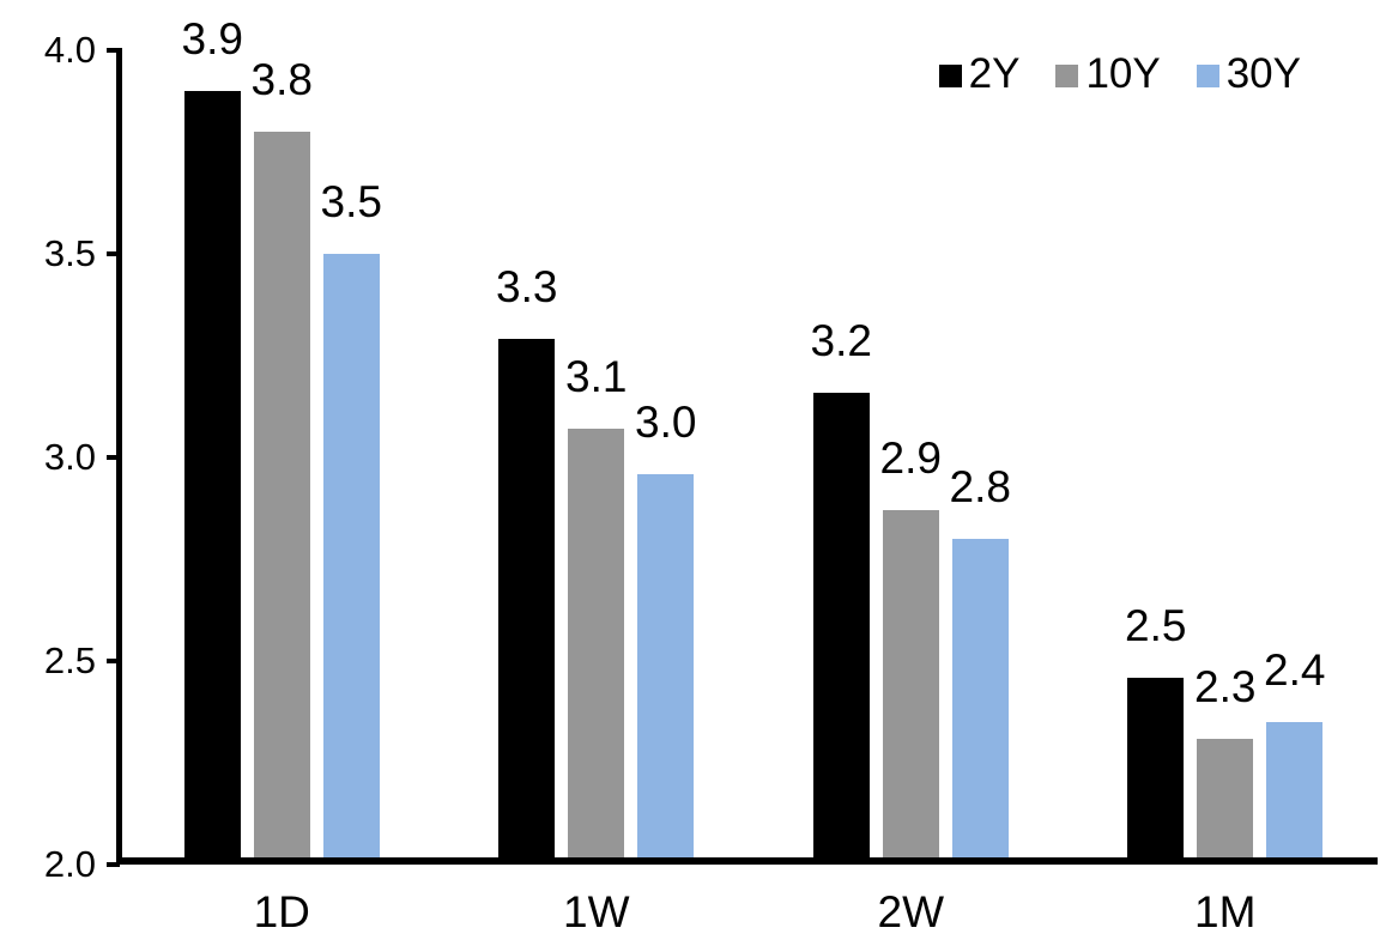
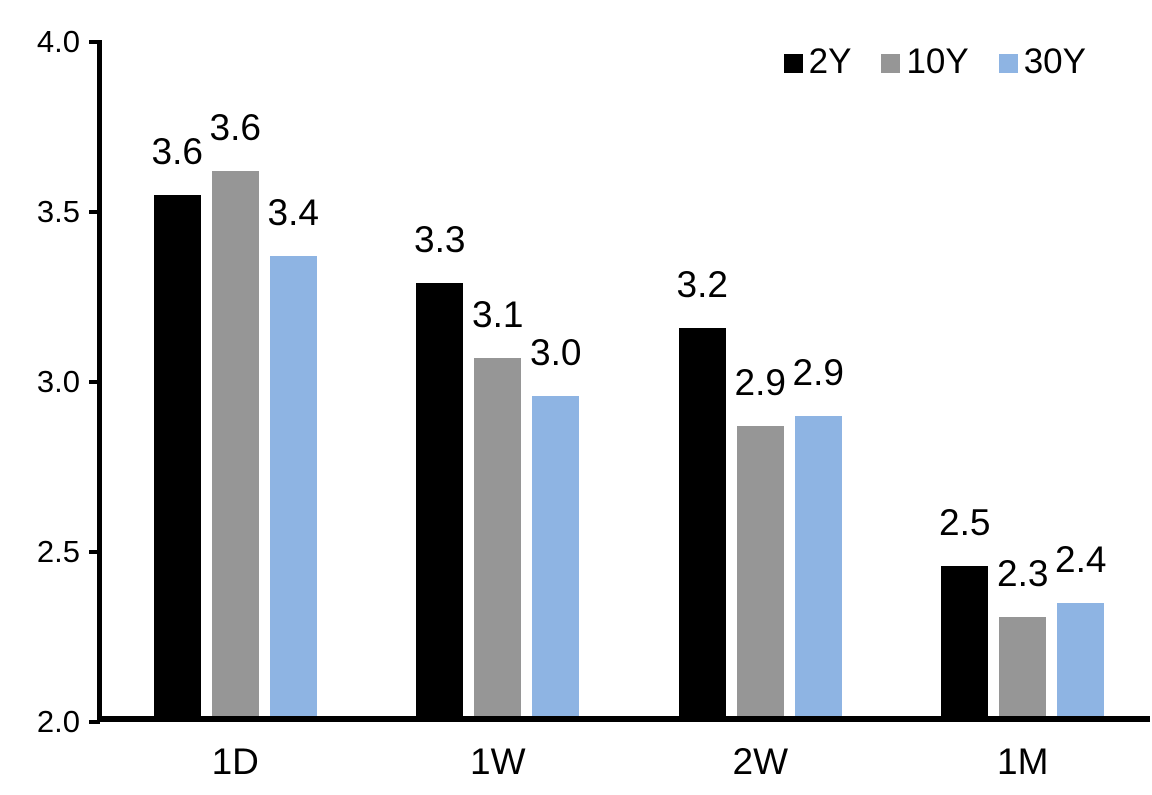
2Y/1D: 3.9 -> 3.6
10Y/1D: 3.8 -> 3.6
30Y/1D: 3.5 -> 3.4
30Y/2W: 2.8 -> 2.9
